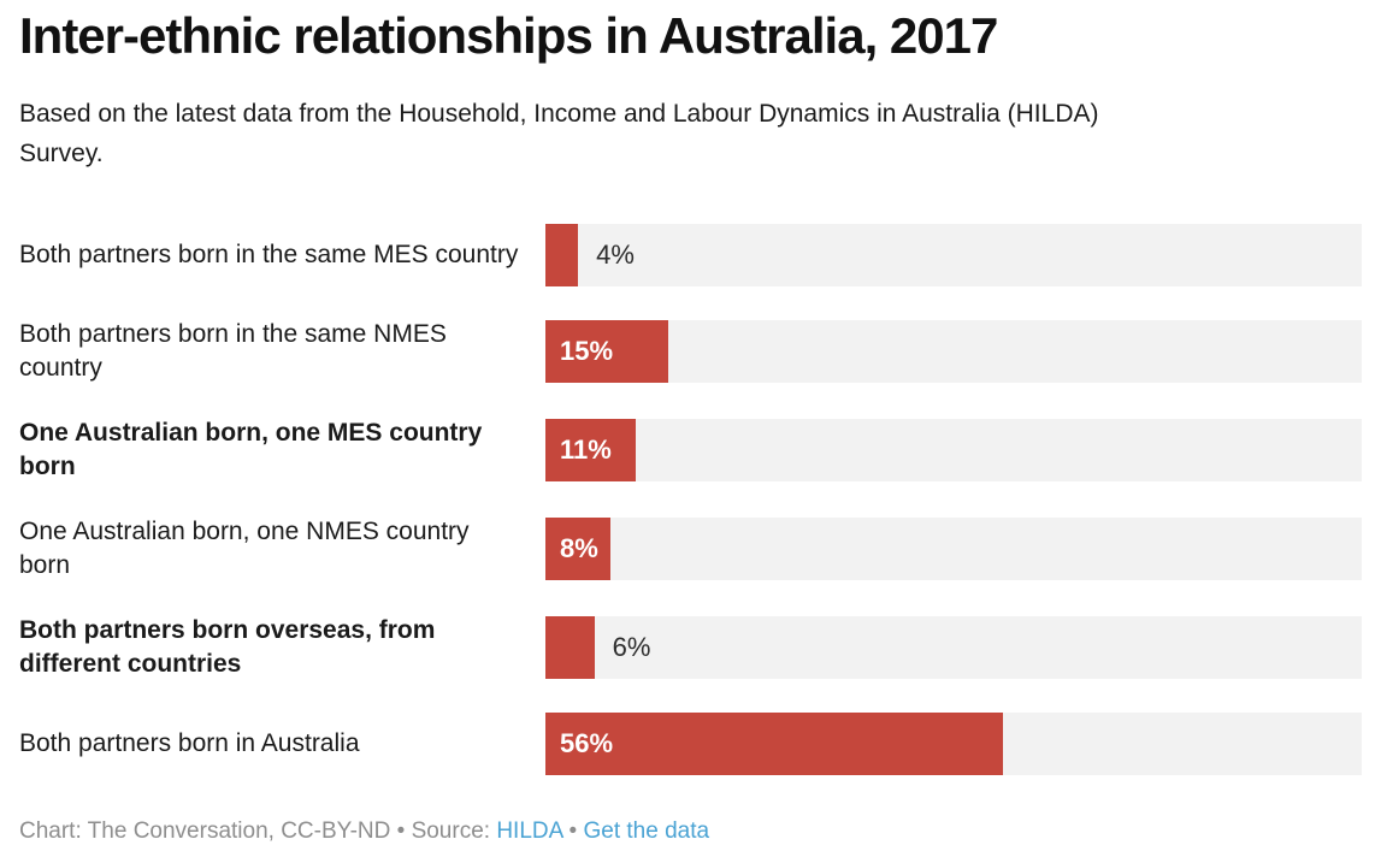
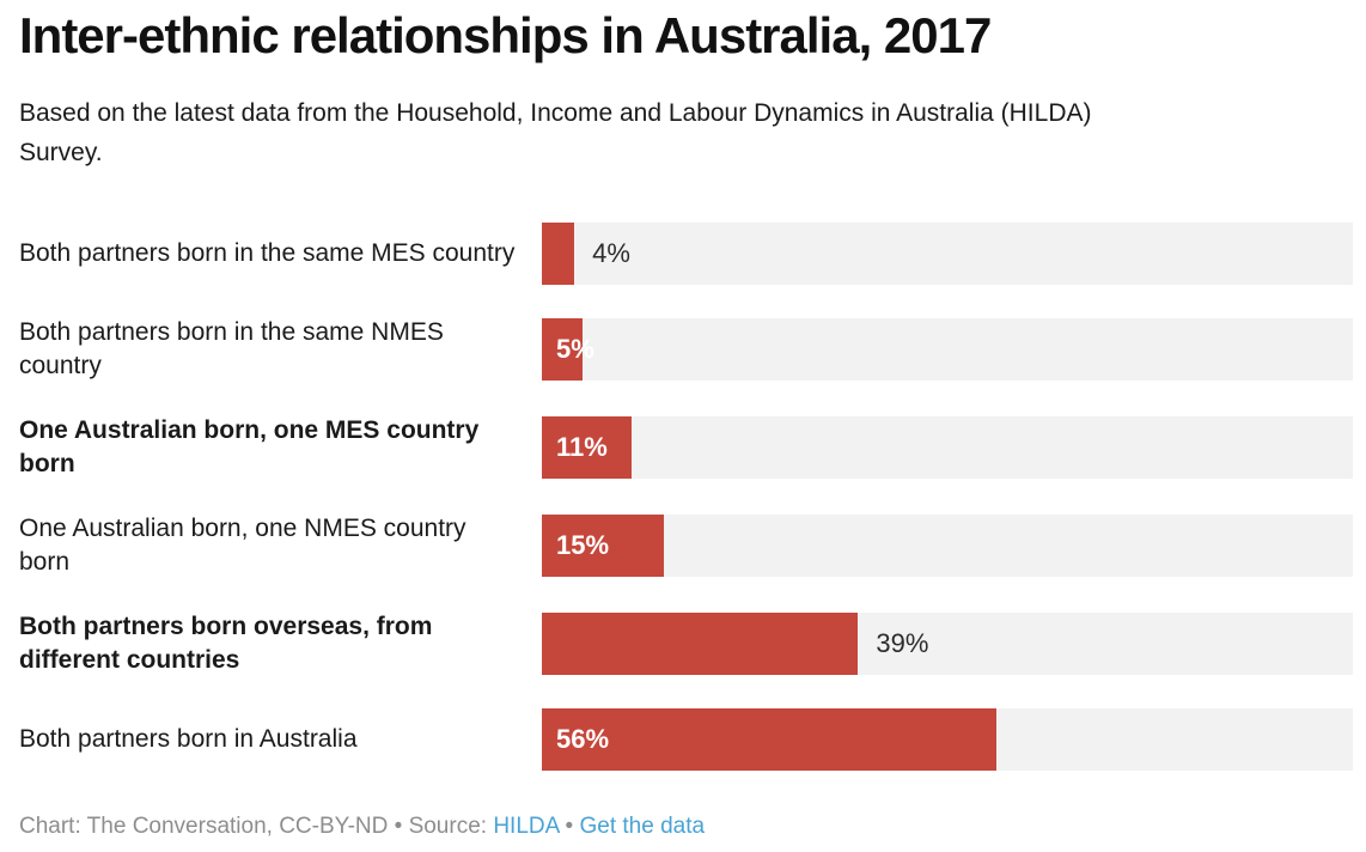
Both partners born in the same NMES country: 15% -> 5%
One Australian born, one NMES country born: 8% -> 15%
Both partners born overseas, from different countries: 6% -> 39%
